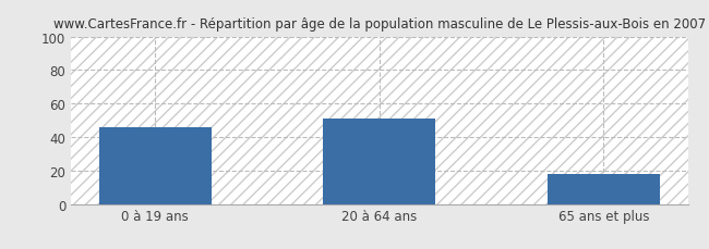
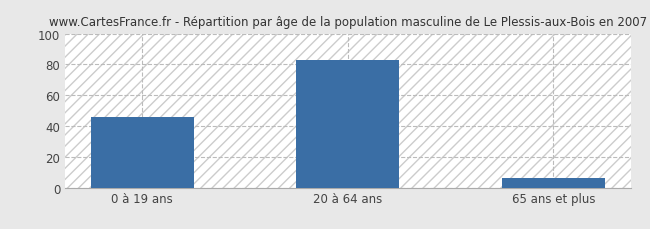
20 à 64 ans: 51 -> 83
65 ans et plus: 18 -> 6
